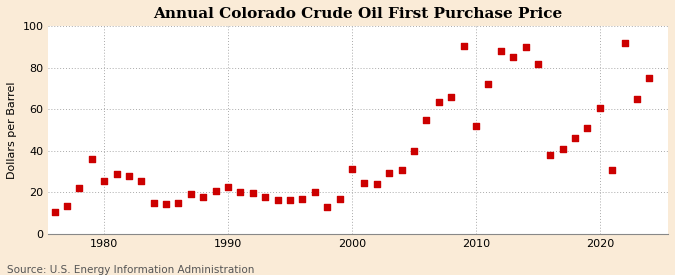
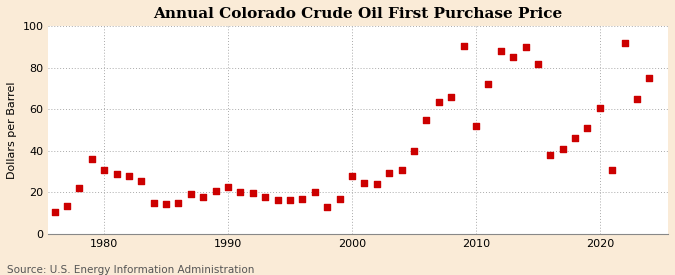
1980: 25.5 -> 31.0
2000: 31.5 -> 28.0
